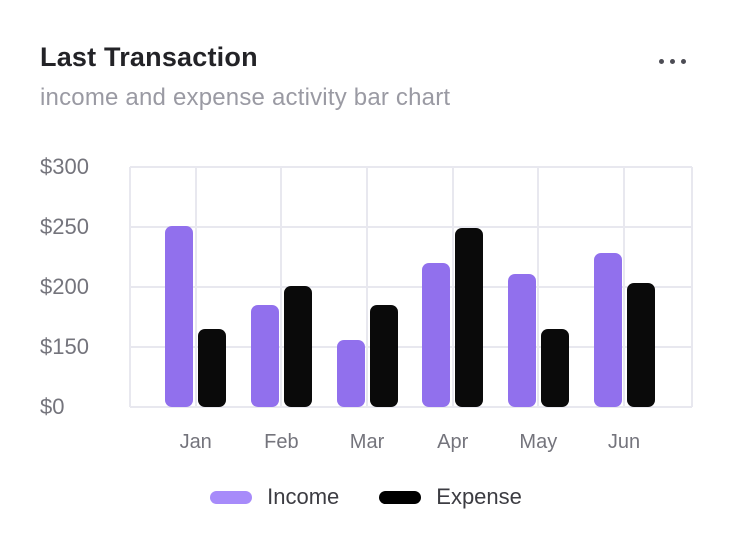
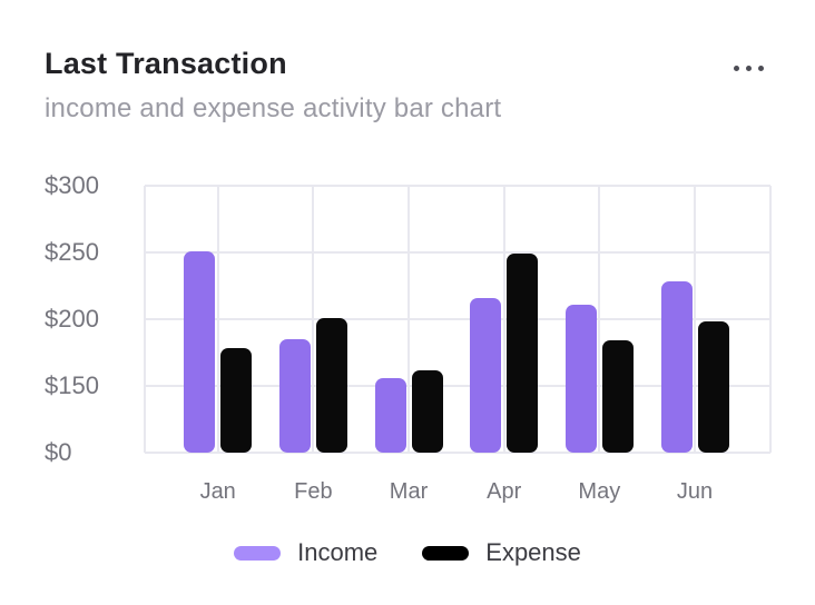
Expense/Jan: $165 -> $178
Expense/Mar: $185 -> $162
Income/Apr: $220 -> $216
Expense/May: $165 -> $184
Expense/Jun: $203 -> $198
